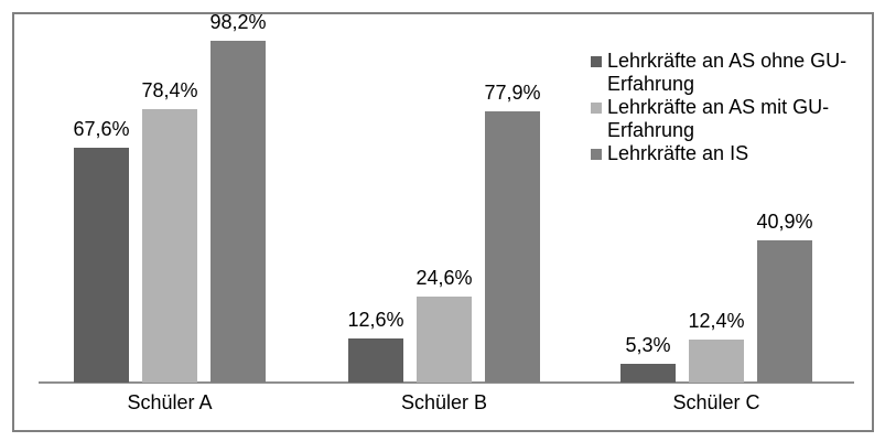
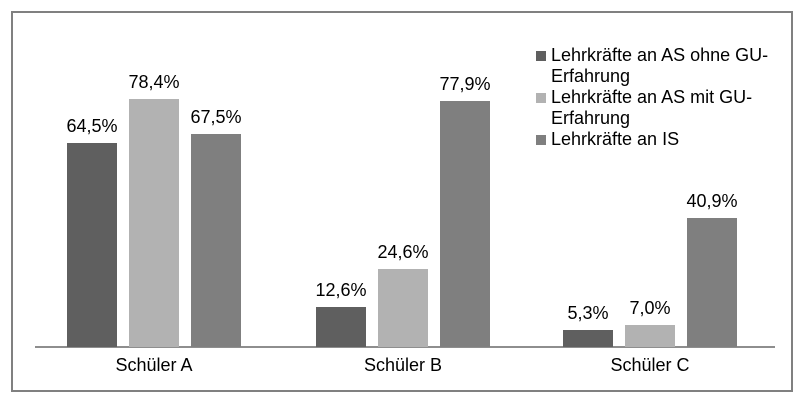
Lehrkräfte an AS ohne GU-Erfahrung/Schüler A: 67,6% -> 64,5%
Lehrkräfte an IS/Schüler A: 98,2% -> 67,5%
Lehrkräfte an AS mit GU-Erfahrung/Schüler C: 12,4% -> 7,0%
